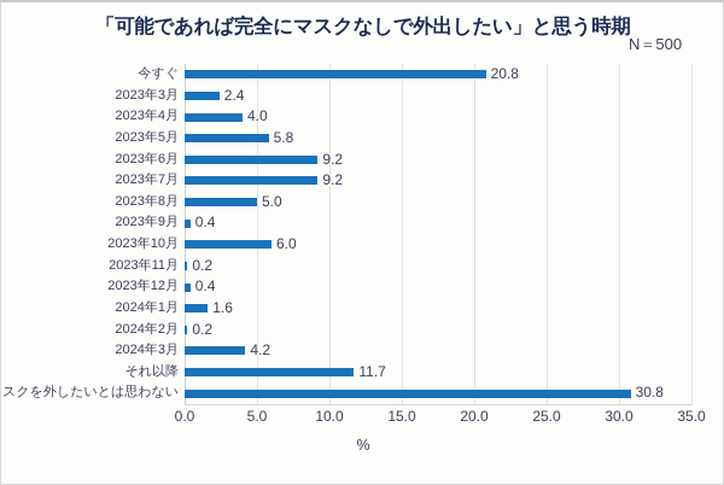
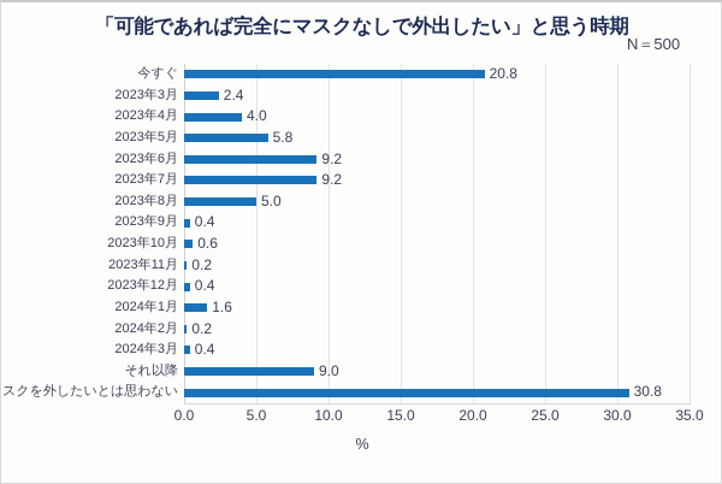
2023年10月: 6.0 -> 0.6
2024年3月: 4.2 -> 0.4
それ以降: 11.7 -> 9.0
